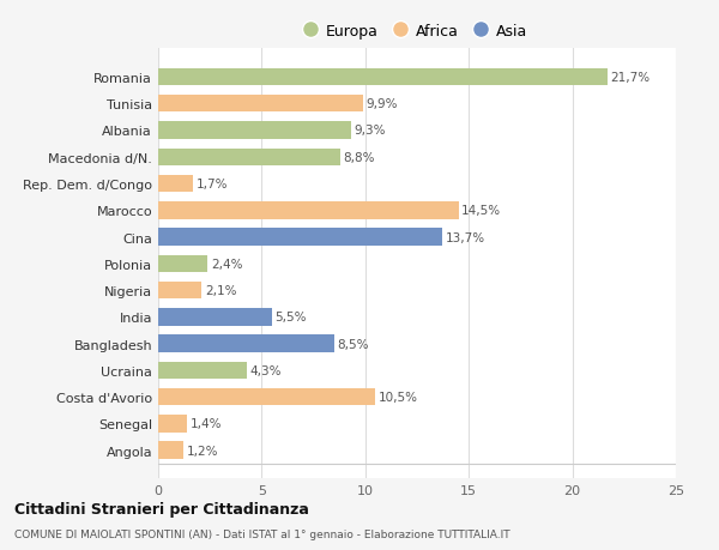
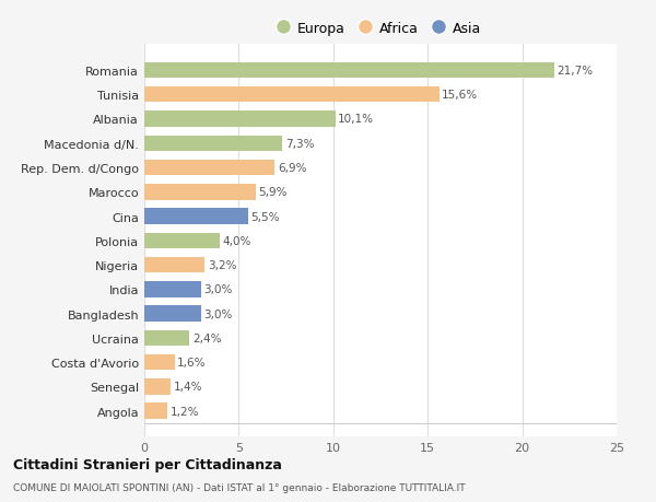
Tunisia: 9,9% -> 15,6%
Albania: 9,3% -> 10,1%
Macedonia d/N.: 8,8% -> 7,3%
Rep. Dem. d/Congo: 1,7% -> 6,9%
Marocco: 14,5% -> 5,9%
Cina: 13,7% -> 5,5%
Polonia: 2,4% -> 4,0%
Nigeria: 2,1% -> 3,2%
India: 5,5% -> 3,0%
Bangladesh: 8,5% -> 3,0%
Ucraina: 4,3% -> 2,4%
Costa d'Avorio: 10,5% -> 1,6%
